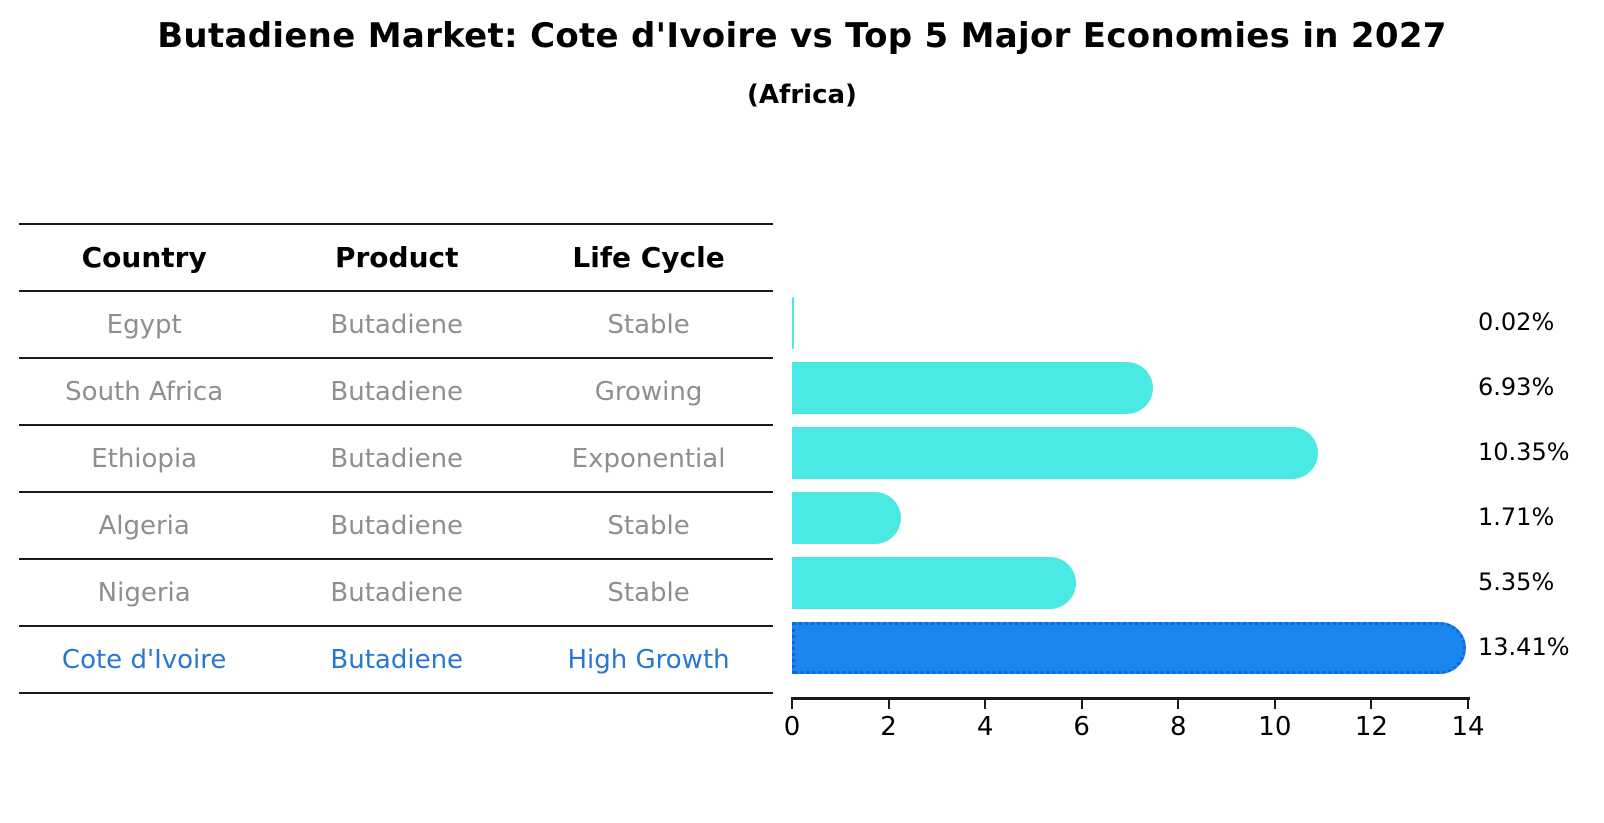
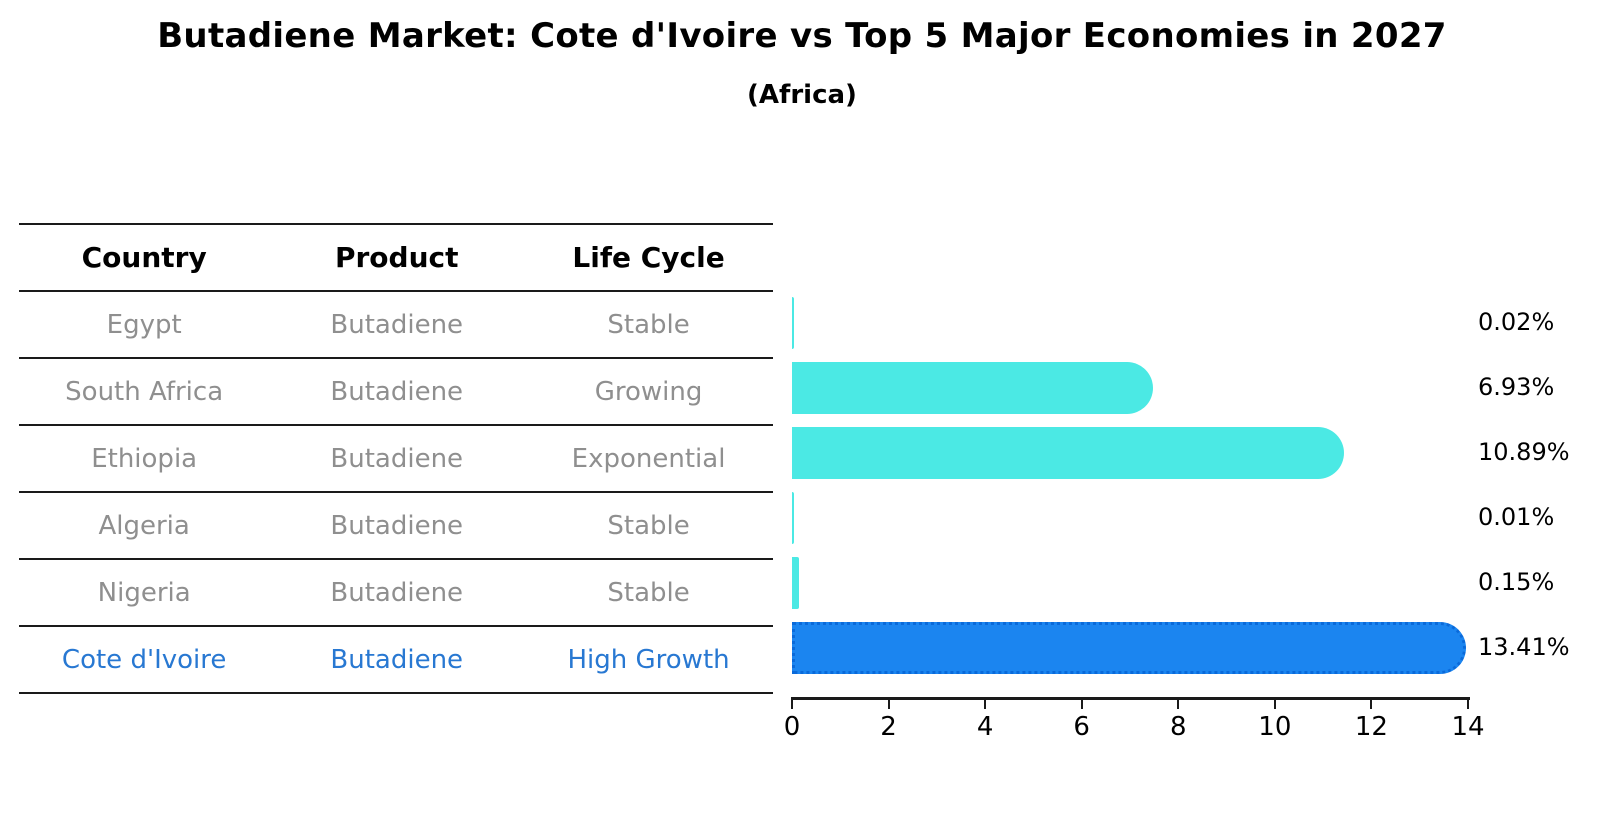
Ethiopia: 10.35% -> 10.89%
Algeria: 1.71% -> 0.01%
Nigeria: 5.35% -> 0.15%
